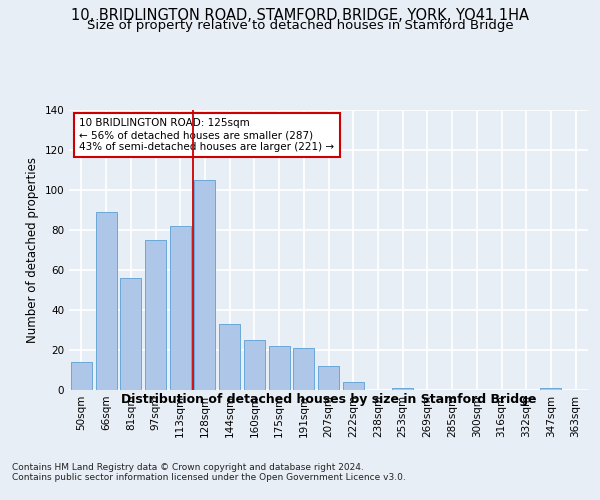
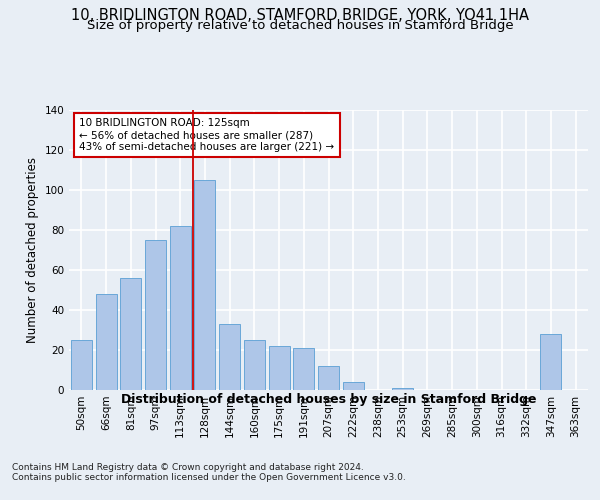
50sqm: 14 -> 25
66sqm: 89 -> 48
347sqm: 1 -> 28
